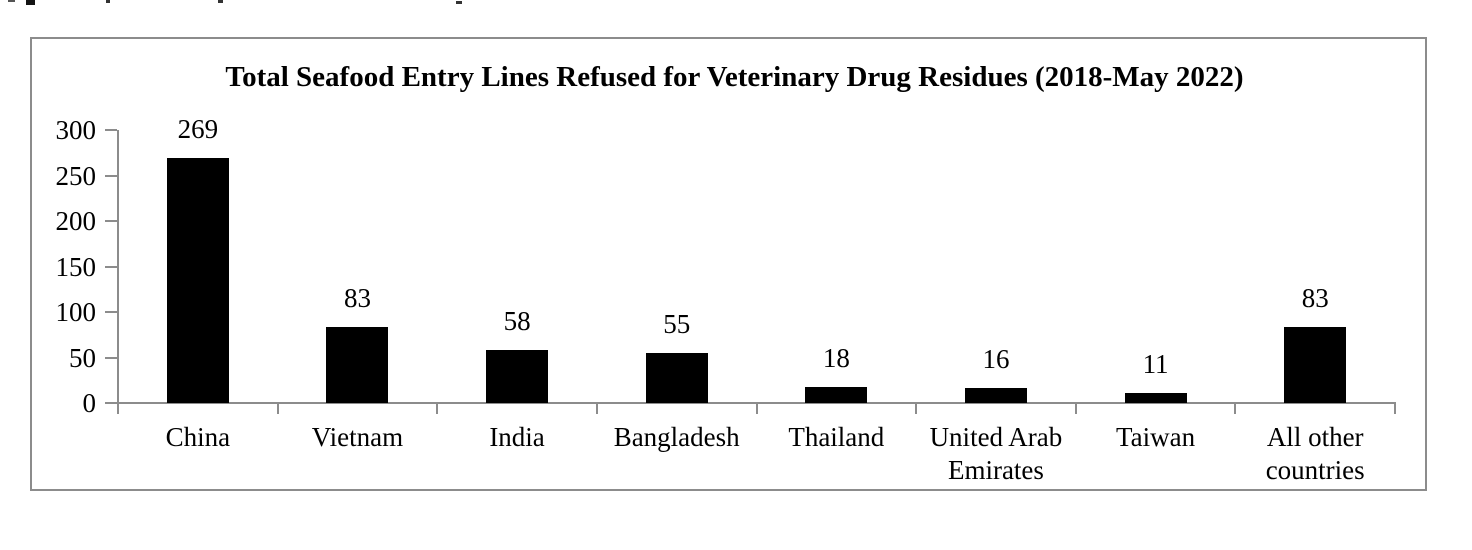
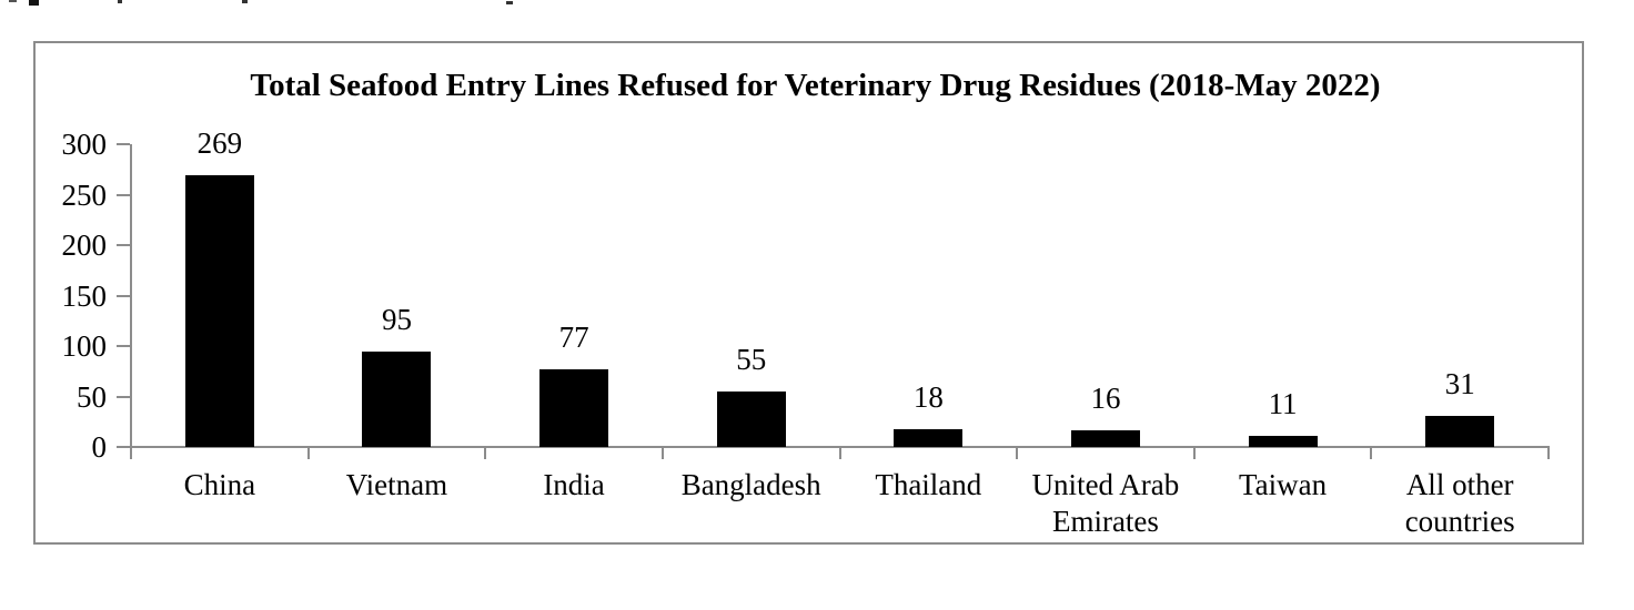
Vietnam: 83 -> 95
India: 58 -> 77
All other countries: 83 -> 31
